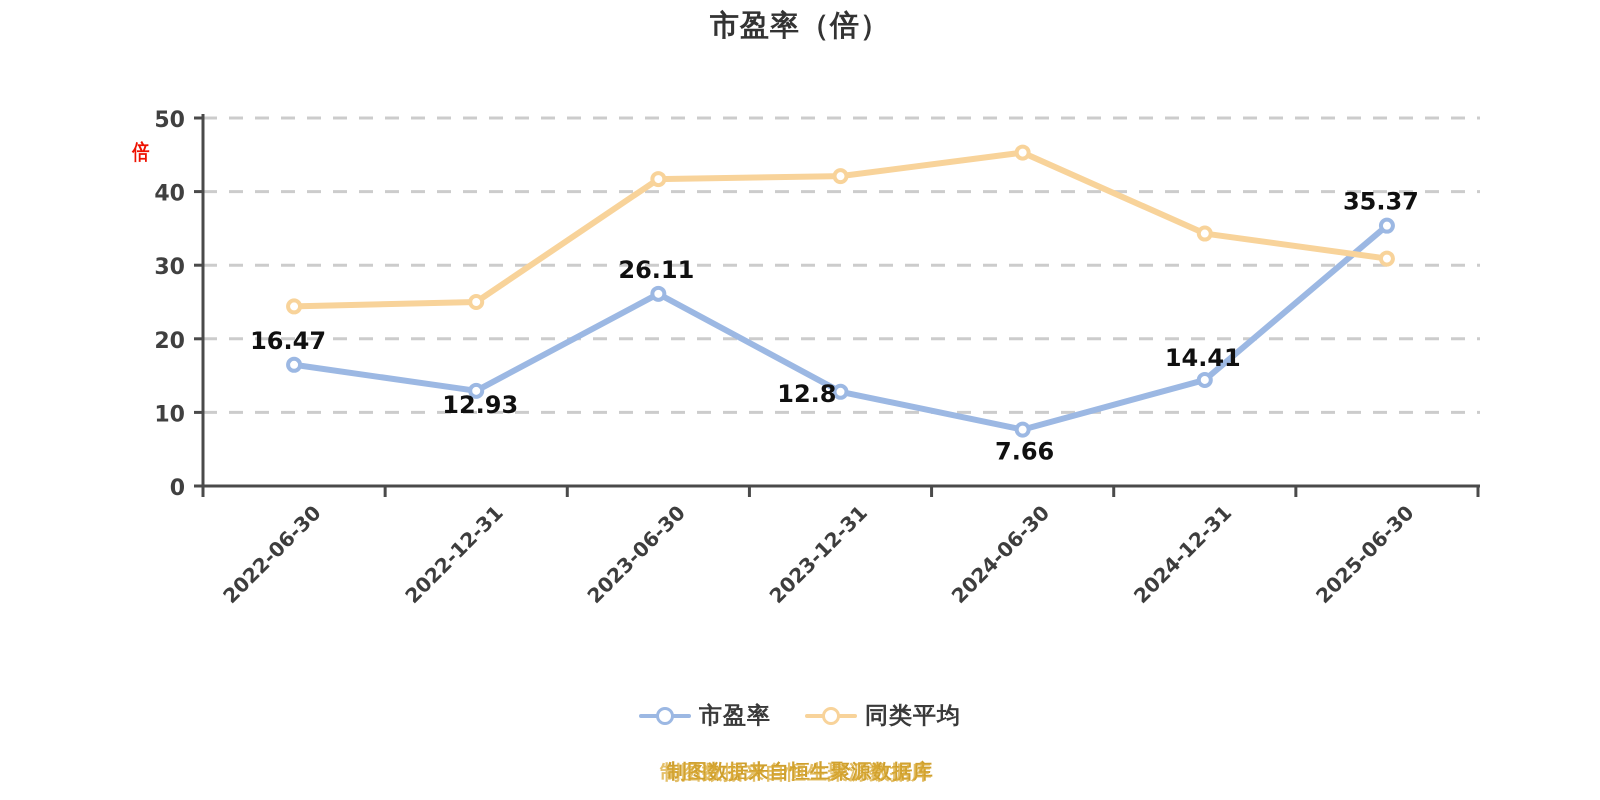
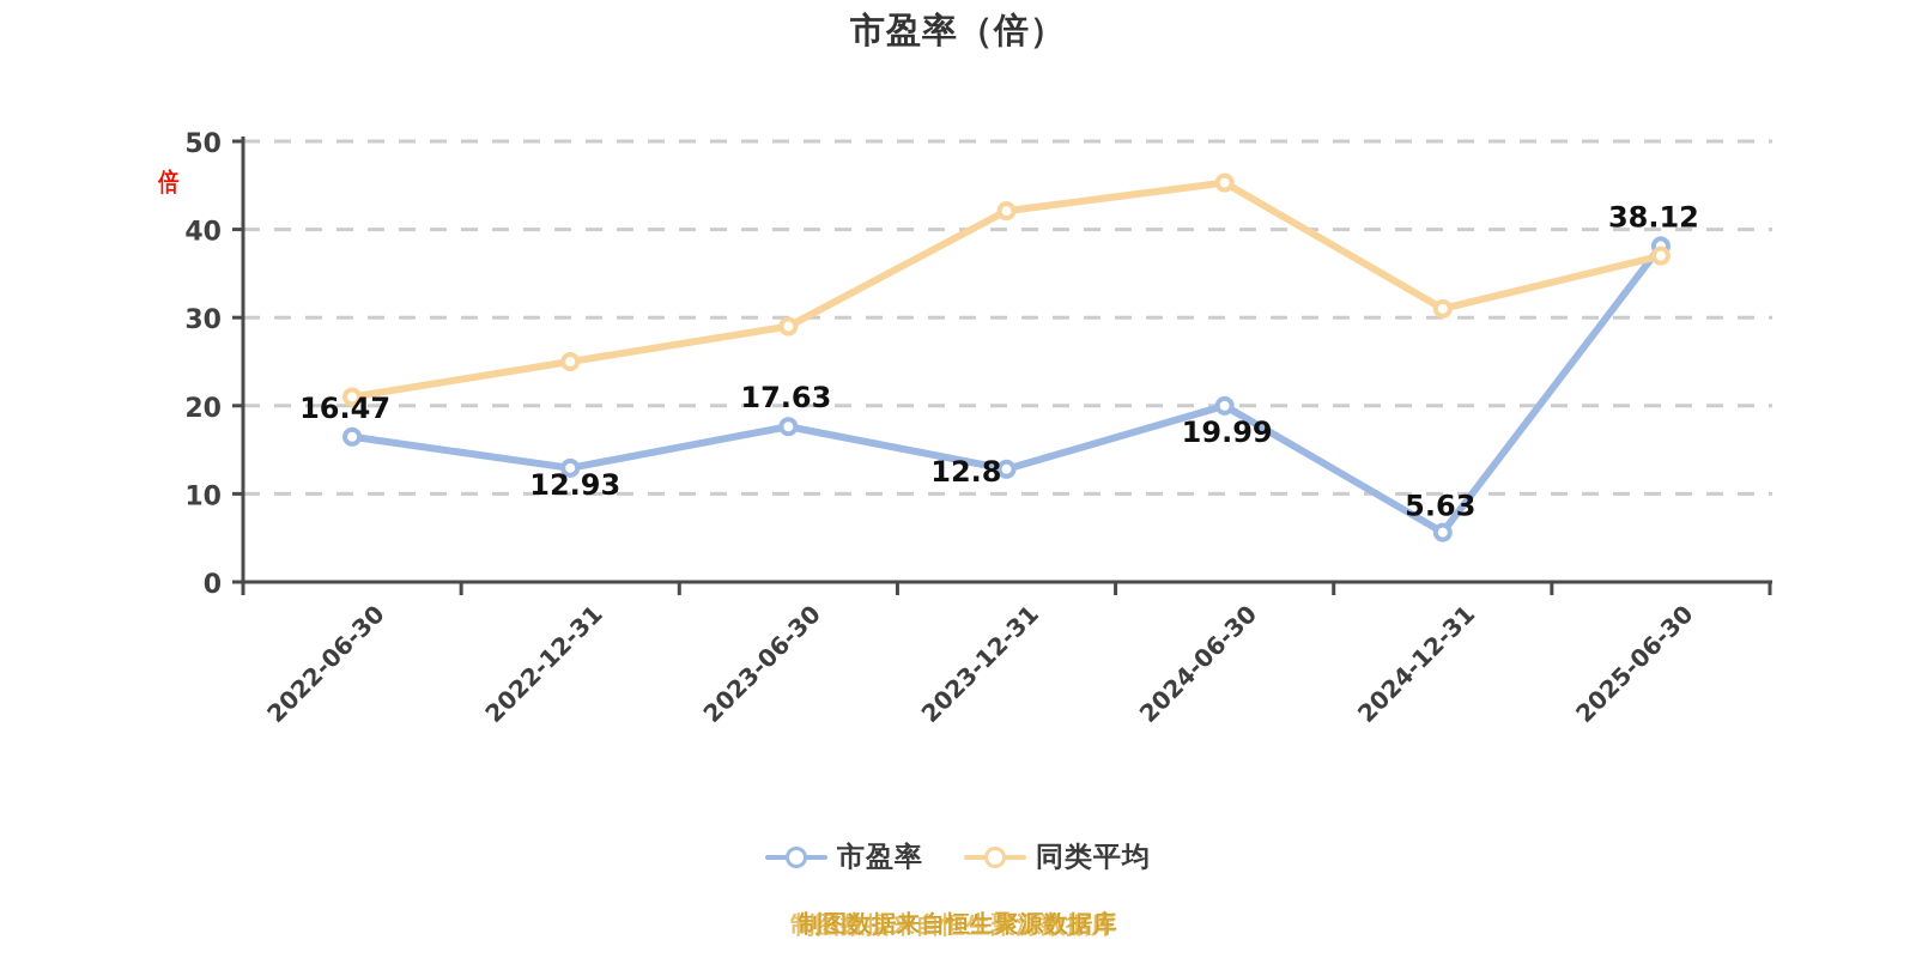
同类平均/2022-06-30: 24 -> 21
市盈率/2023-06-30: 26.11 -> 17.63
同类平均/2023-06-30: 42 -> 29
市盈率/2024-06-30: 7.66 -> 19.99
市盈率/2024-12-31: 14.41 -> 5.63
同类平均/2024-12-31: 34 -> 31
市盈率/2025-06-30: 35.37 -> 38.12
同类平均/2025-06-30: 31 -> 37
